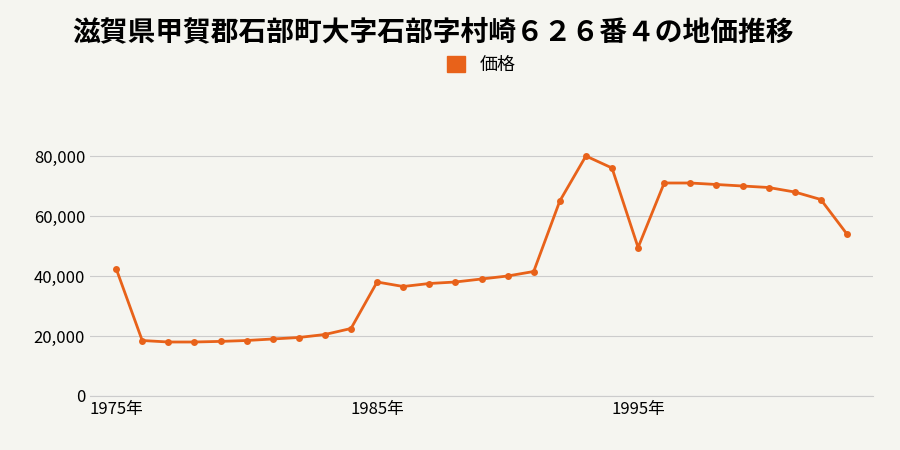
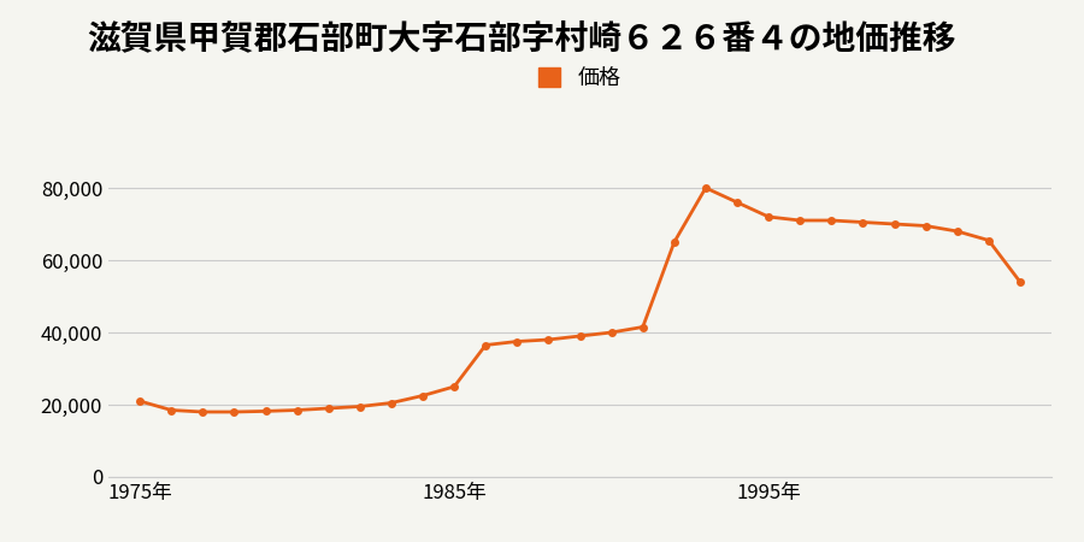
1975年: 42,500 -> 21,000
1985年: 38,000 -> 25,000
1995年: 49,500 -> 72,000
